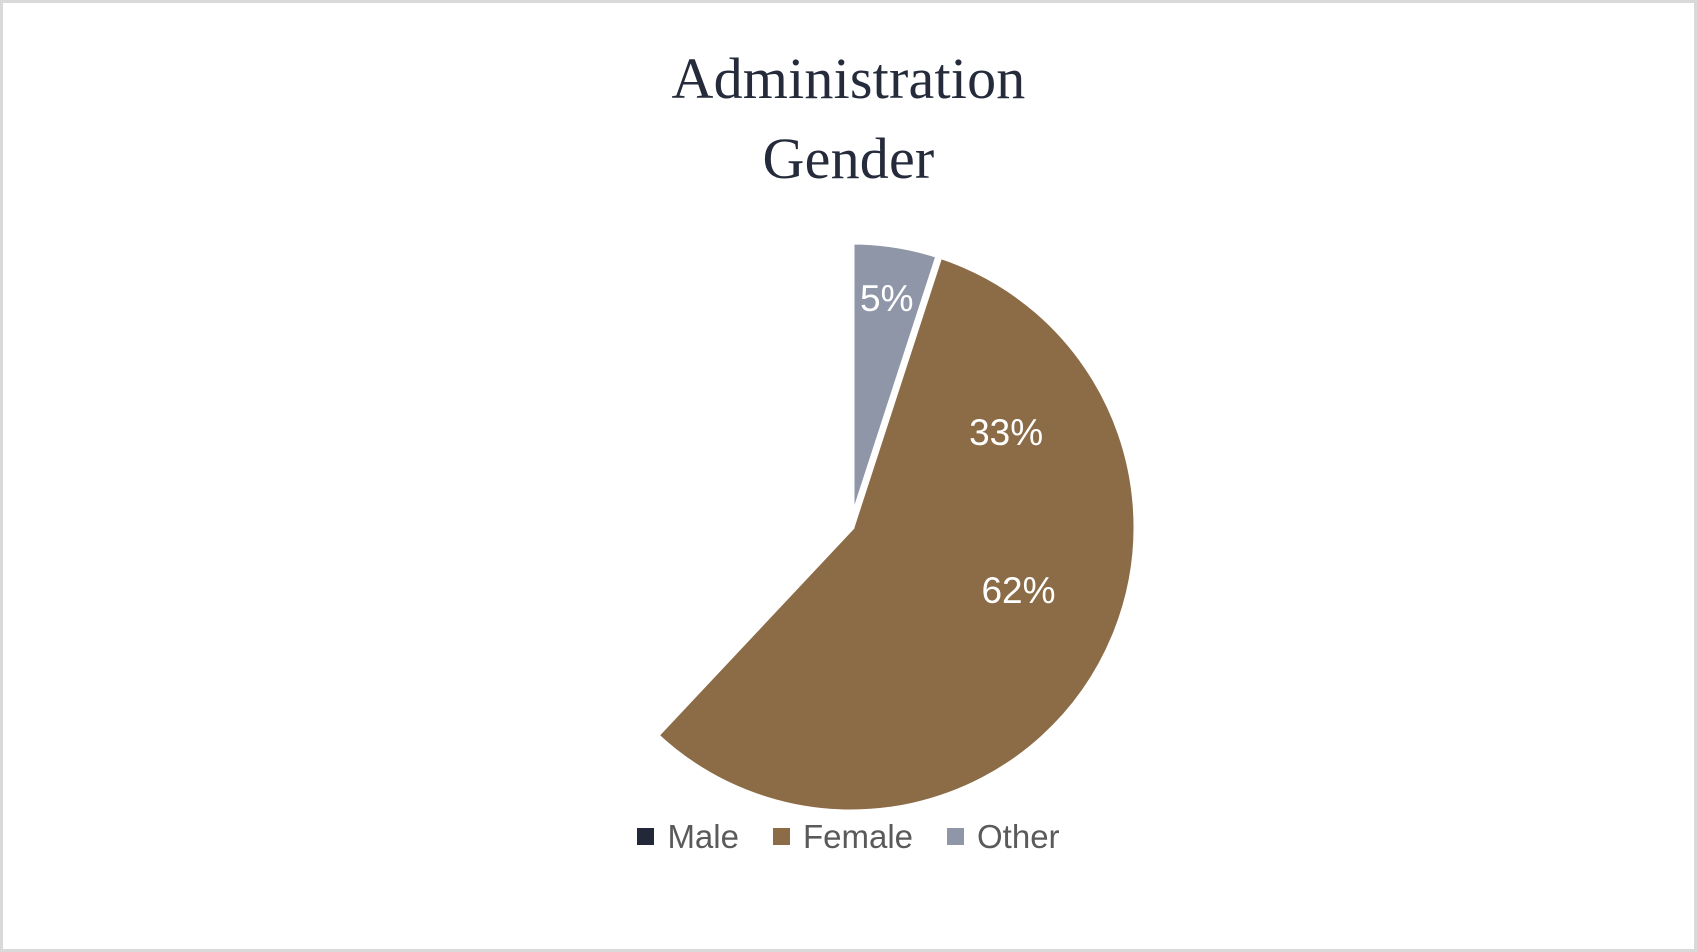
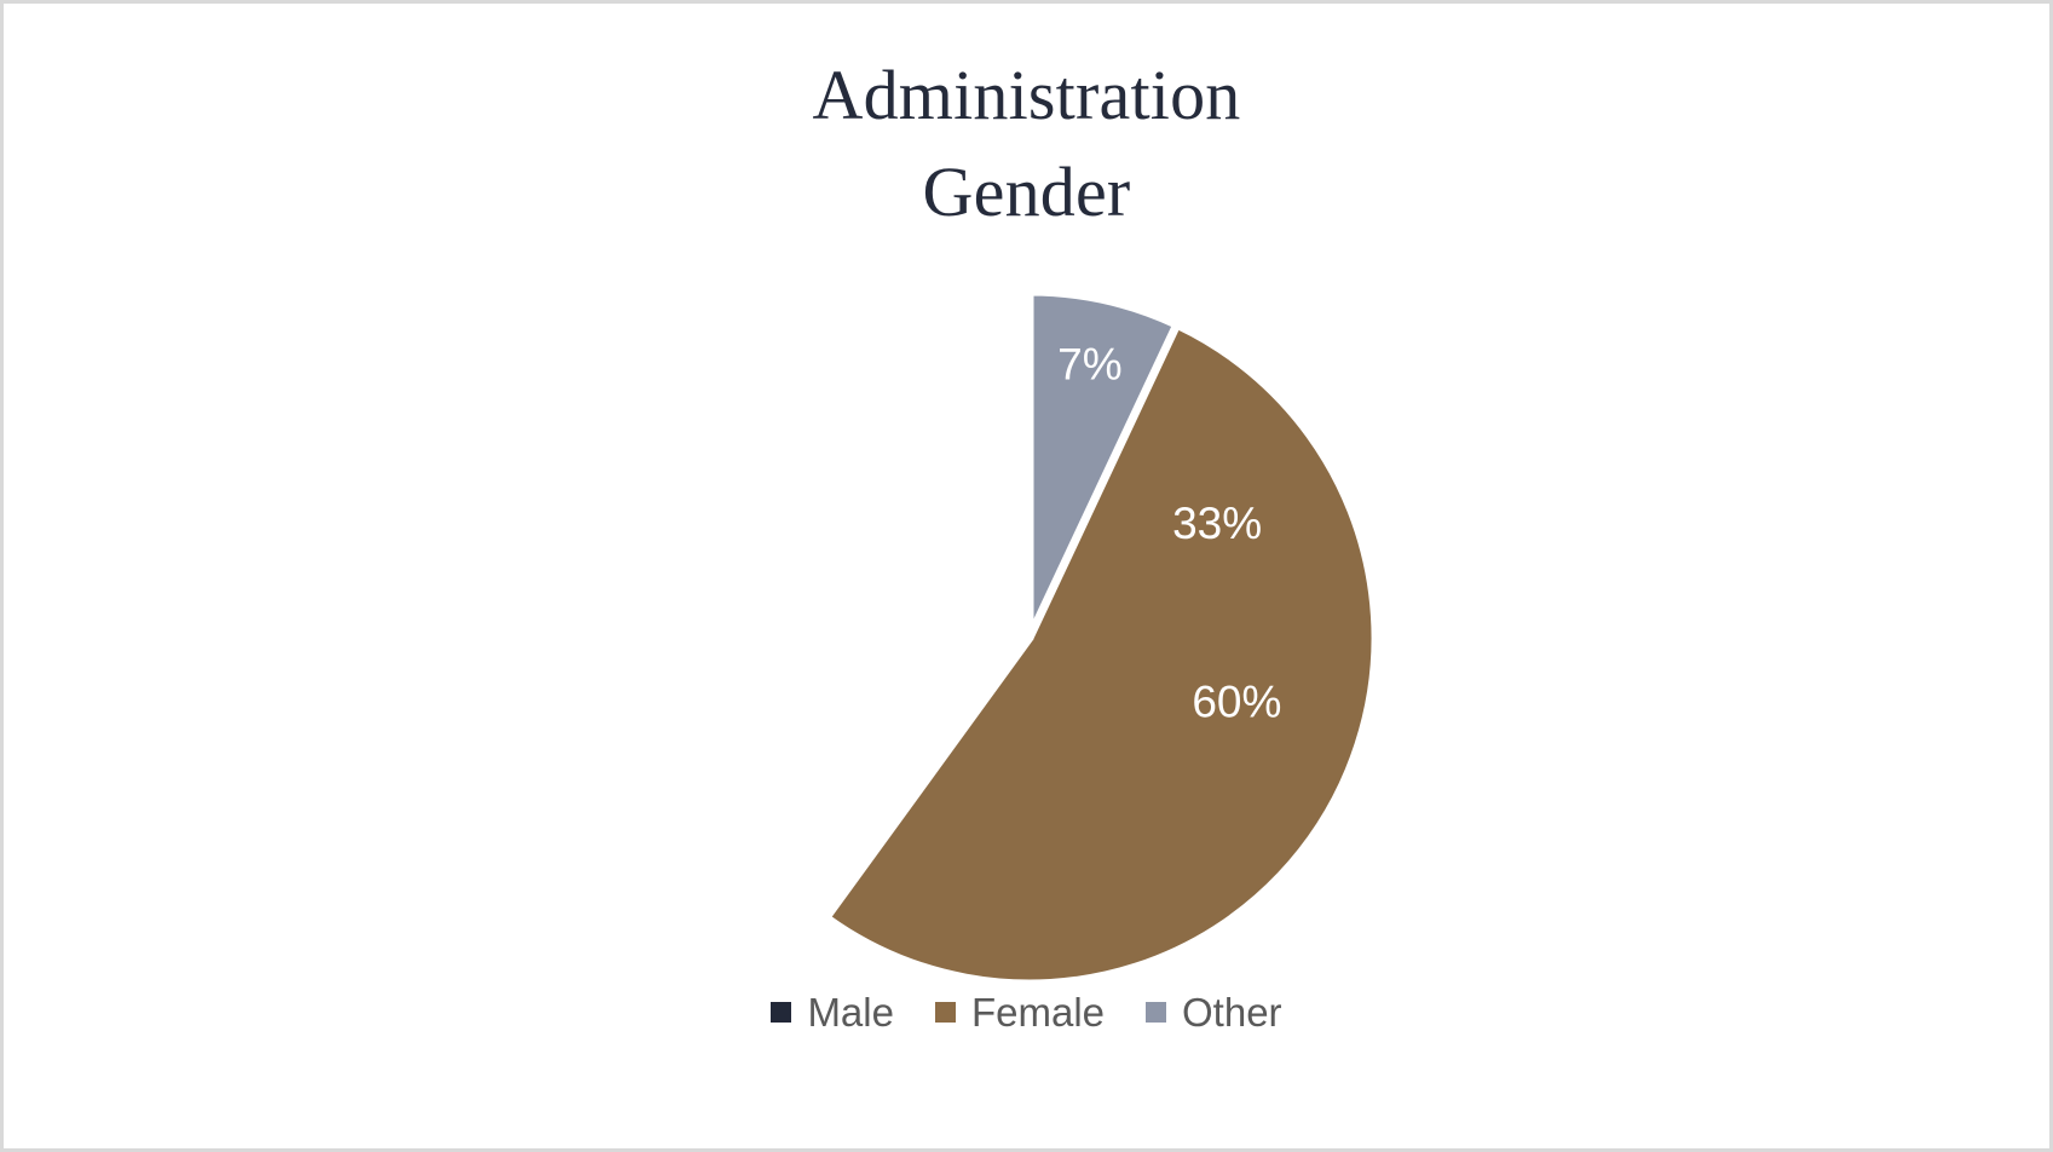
Female: 62% -> 60%
Other: 5% -> 7%
